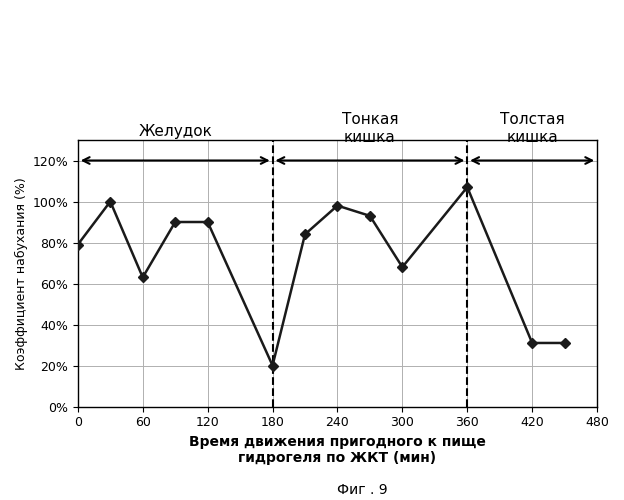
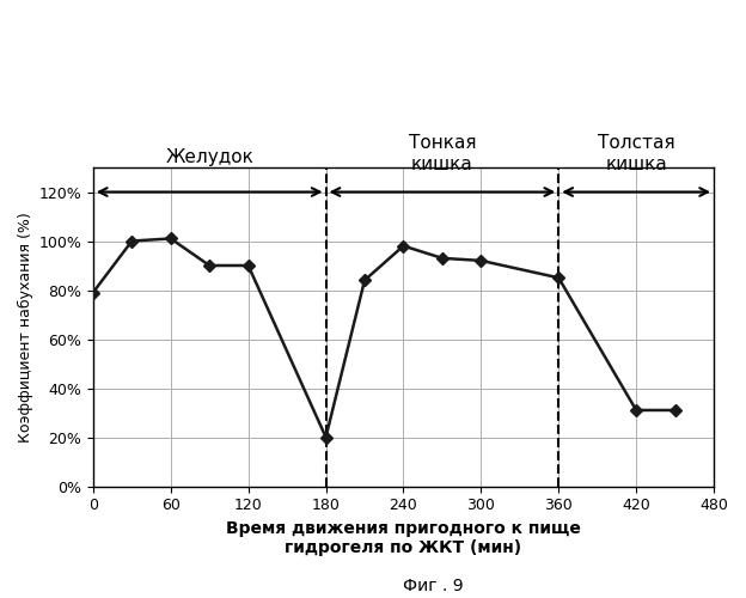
60: 63% -> 101%
300: 68% -> 92%
360: 107% -> 85%
